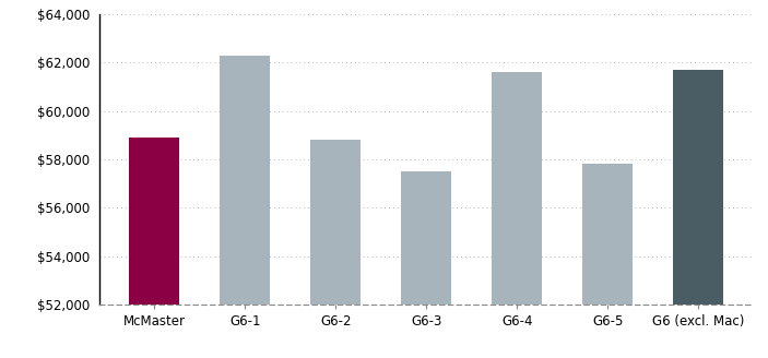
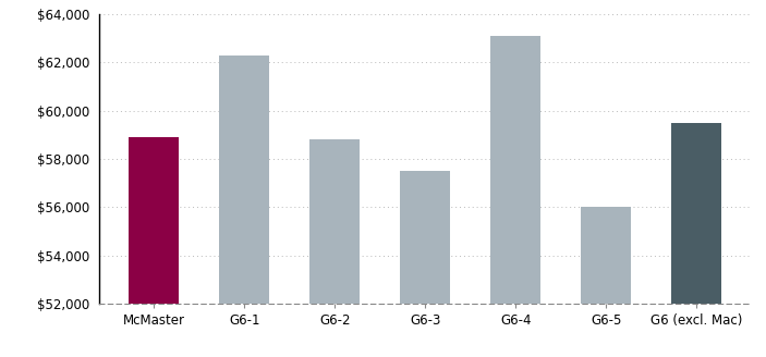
G6-4: $61,600 -> $63,100
G6-5: $57,800 -> $56,000
G6 (excl. Mac): $61,700 -> $59,500
